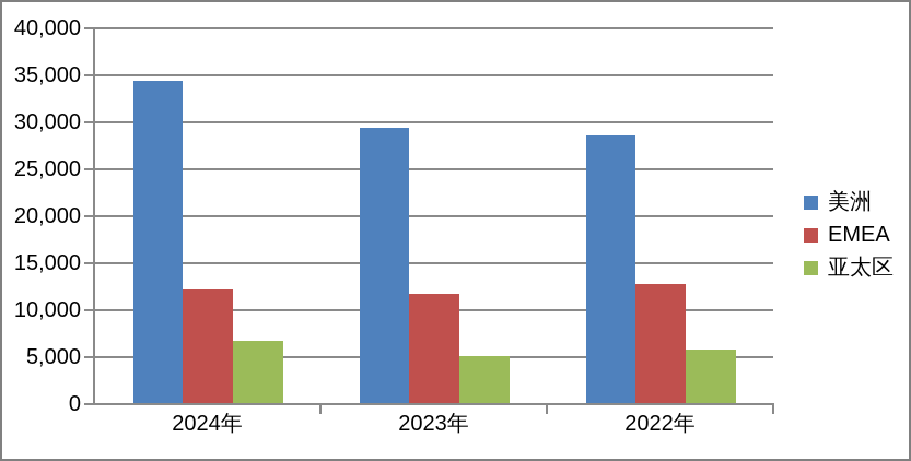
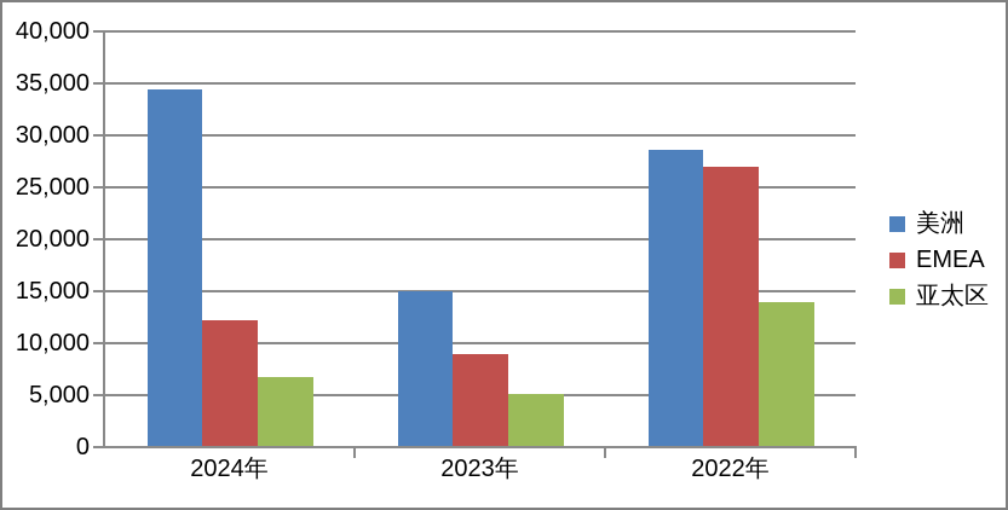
美洲/2023年: 29000 -> 15000
EMEA/2023年: 12000 -> 9000
EMEA/2022年: 13000 -> 27000
亚太区/2022年: 6000 -> 14000
